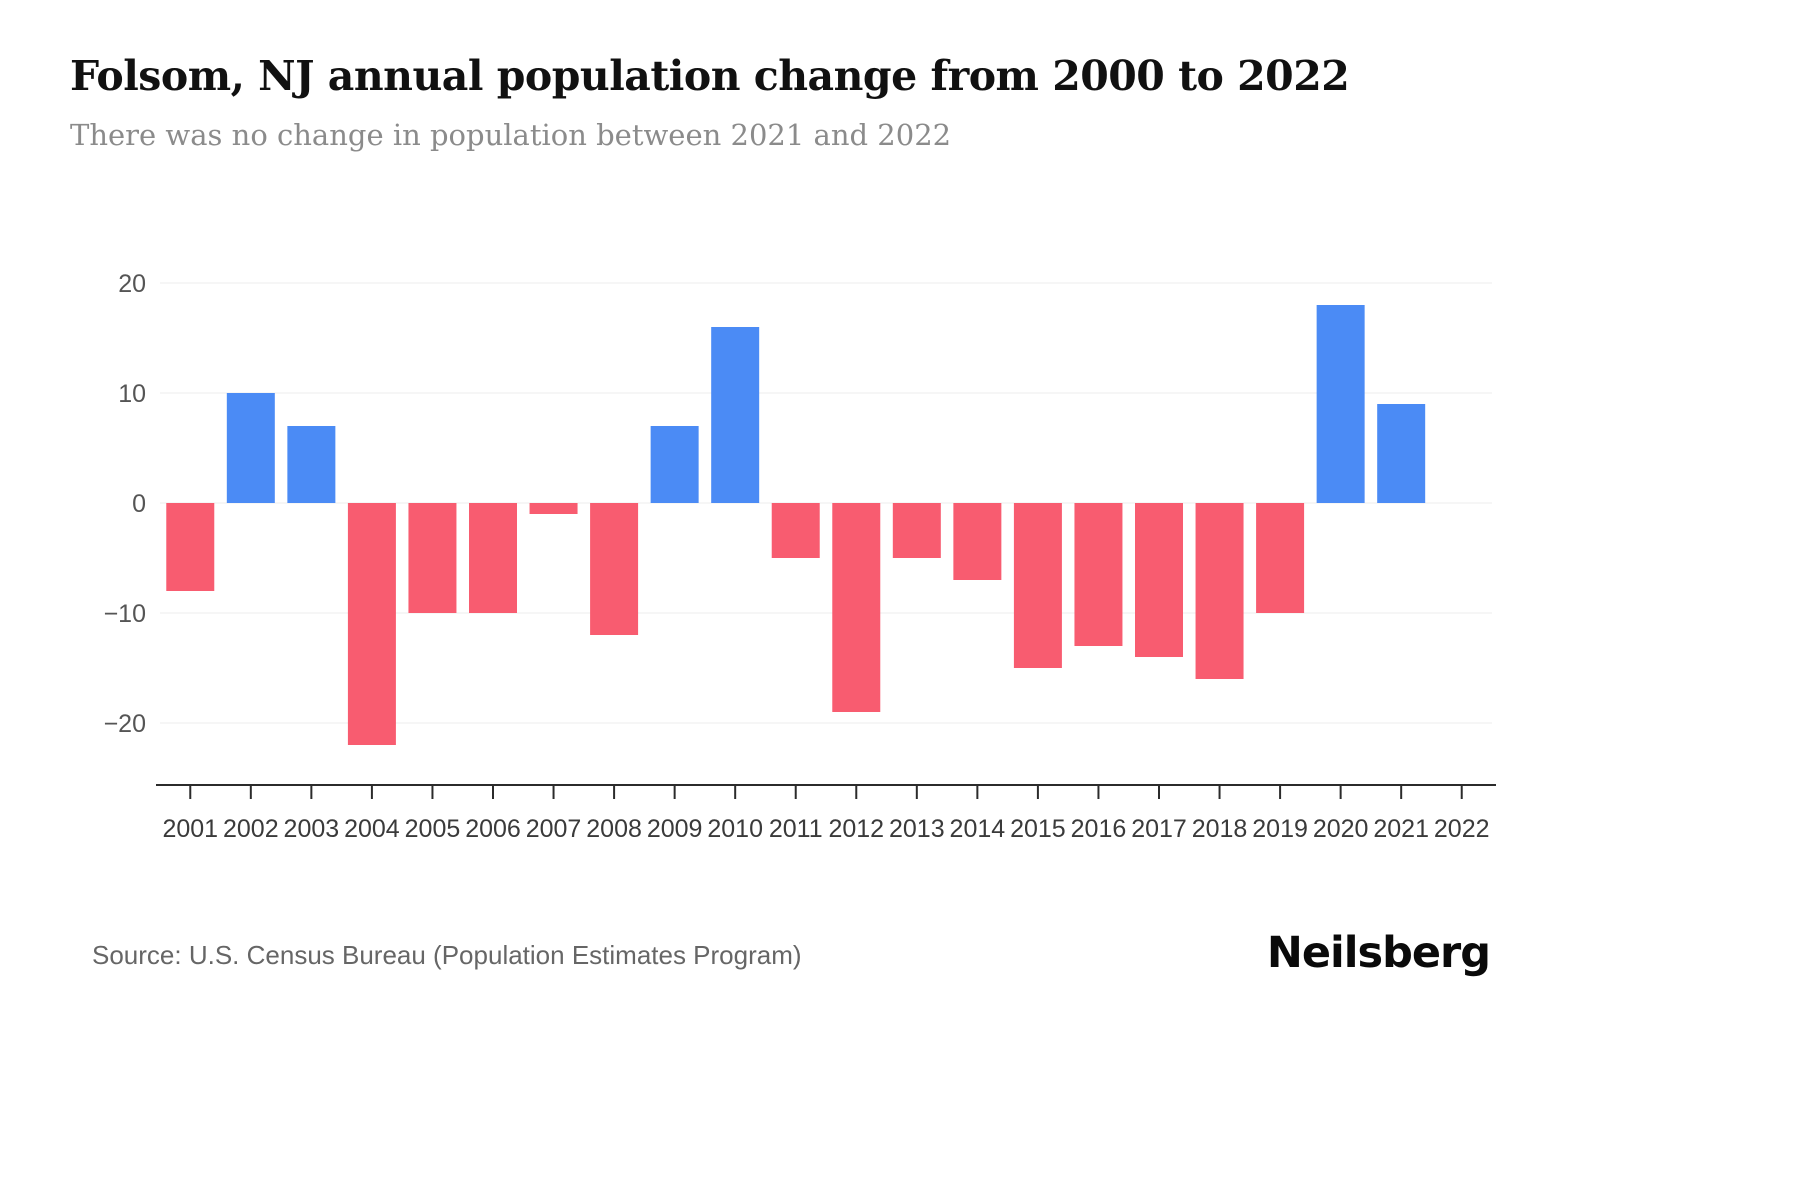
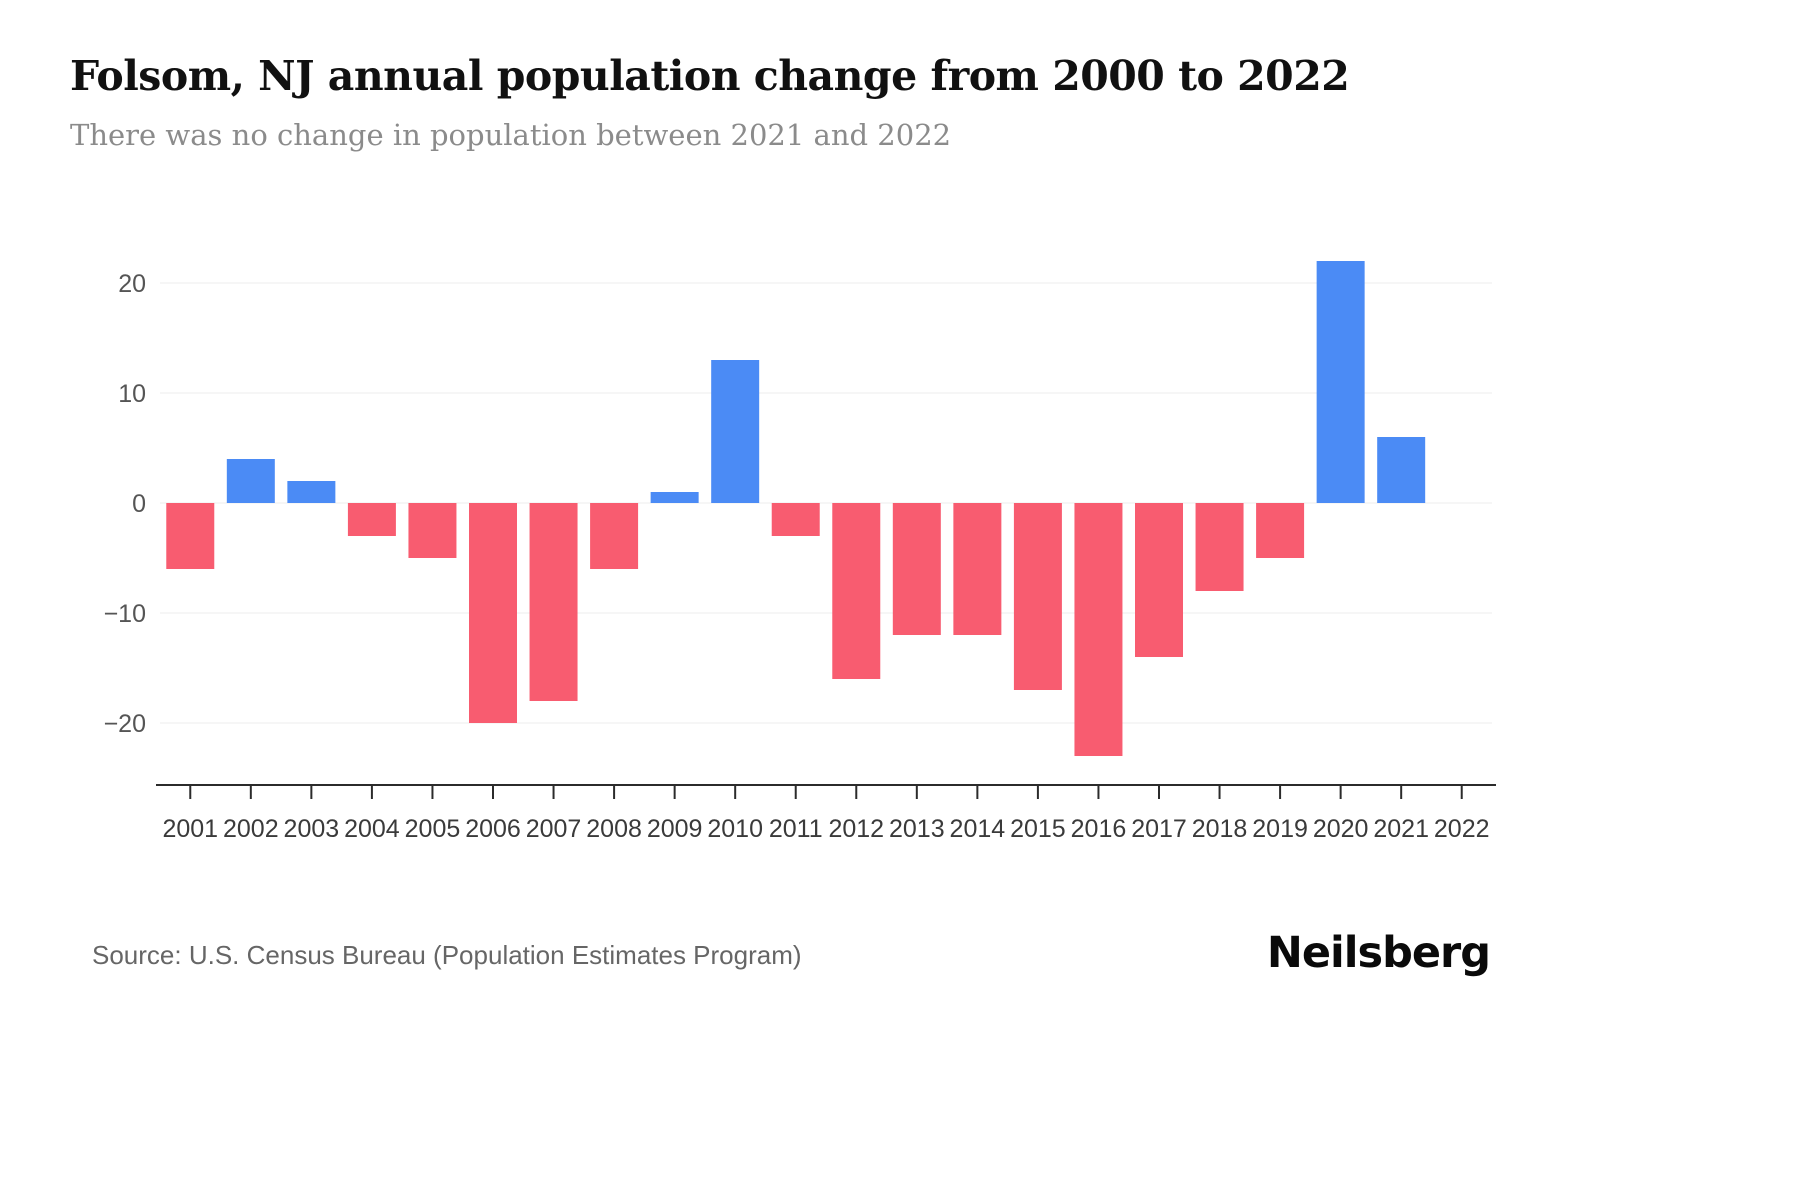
2001: -8 -> -6
2002: 10 -> 4
2003: 7 -> 2
2004: -22 -> -3
2005: -10 -> -5
2006: -10 -> -20
2007: -1 -> -18
2008: -12 -> -6
2009: 7 -> 1
2010: 16 -> 13
2011: -5 -> -3
2012: -19 -> -16
2013: -5 -> -12
2014: -7 -> -12
2015: -15 -> -17
2016: -13 -> -23
2018: -16 -> -8
2019: -10 -> -5
2020: 18 -> 22
2021: 9 -> 6
